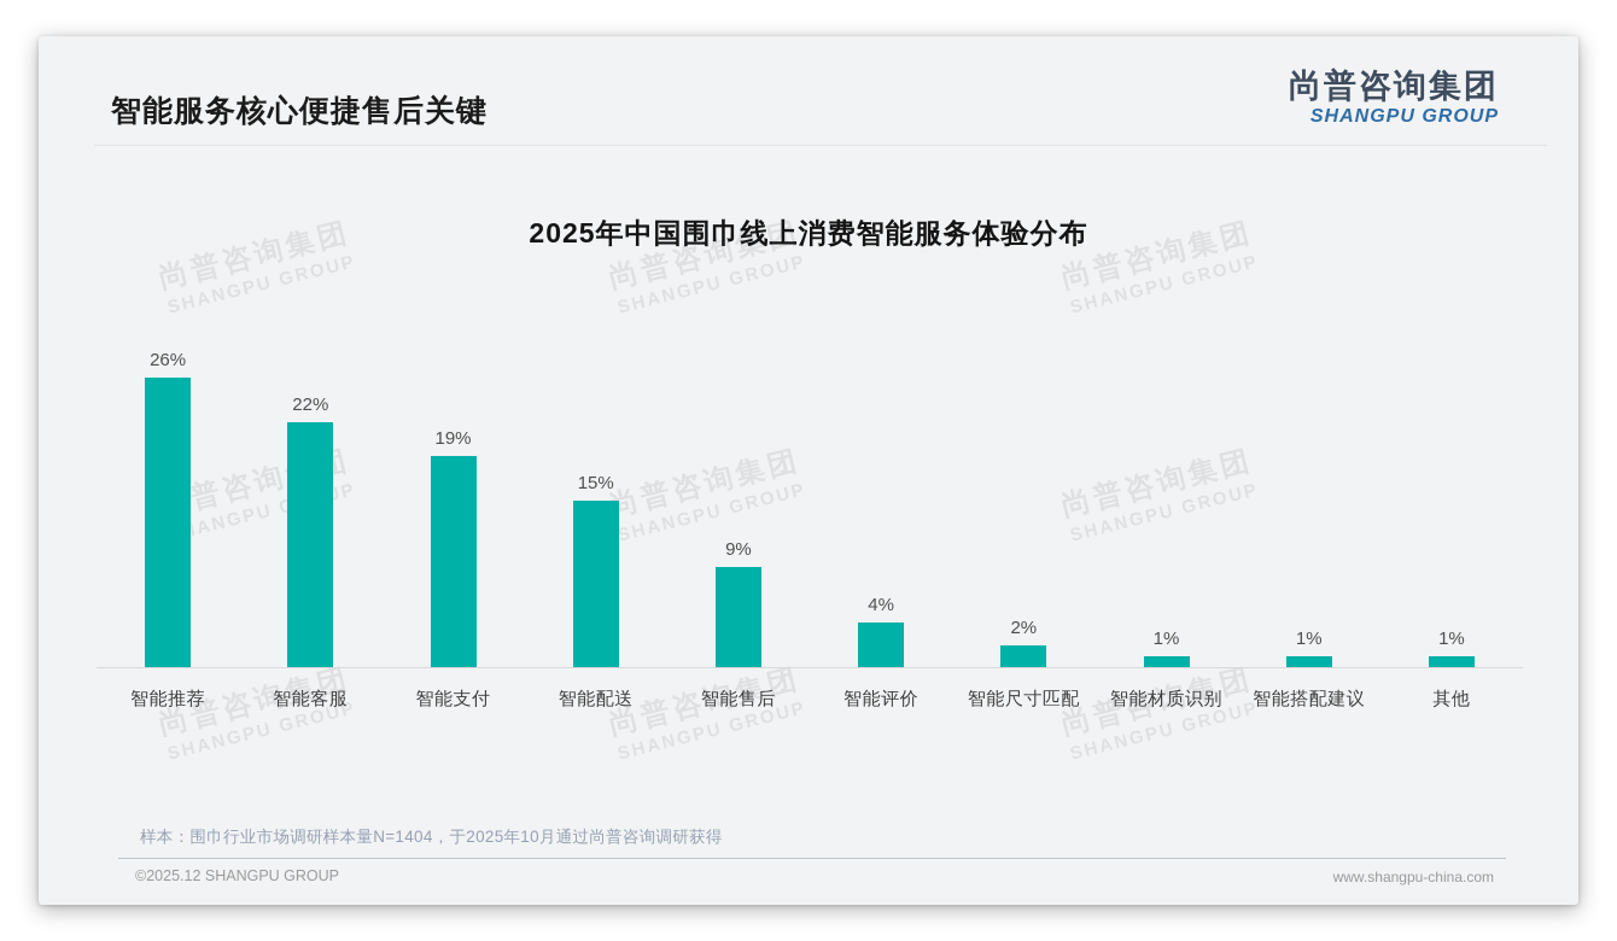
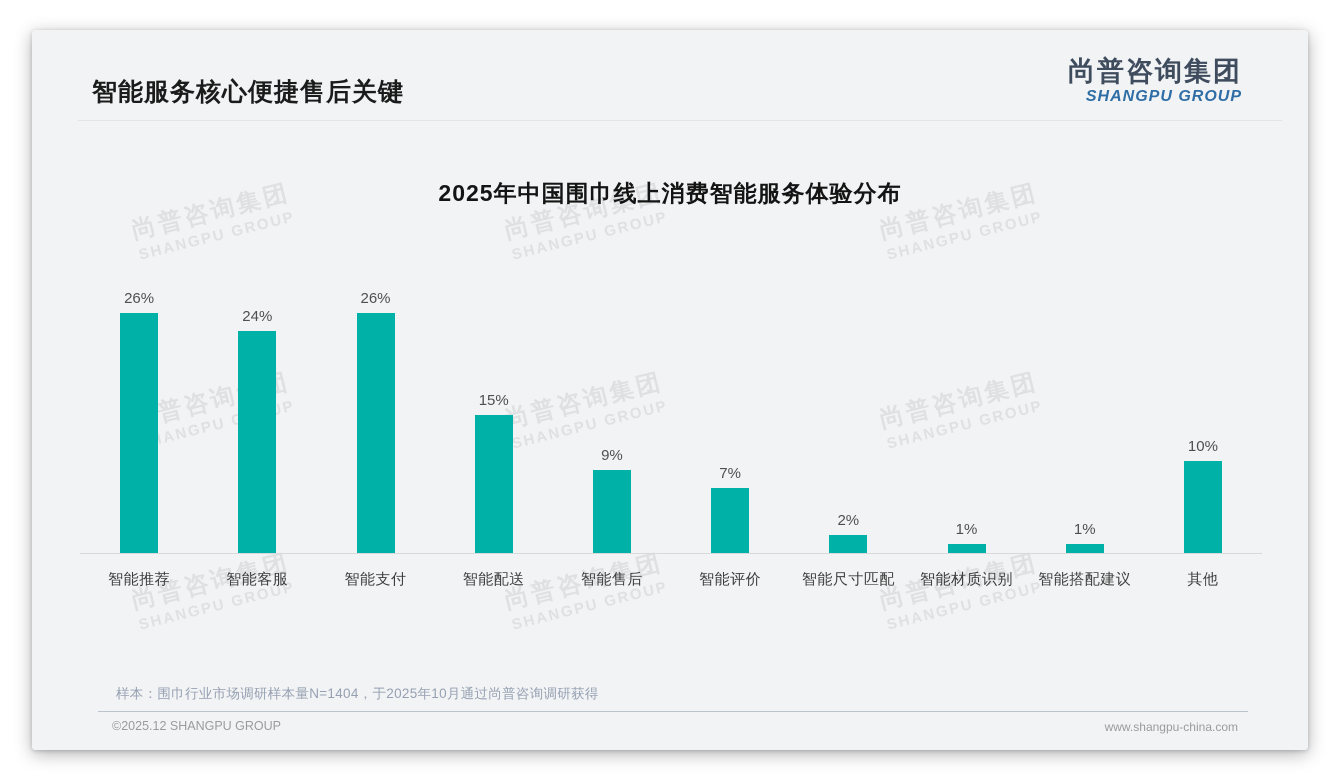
智能客服: 22% -> 24%
智能支付: 19% -> 26%
智能评价: 4% -> 7%
其他: 1% -> 10%
